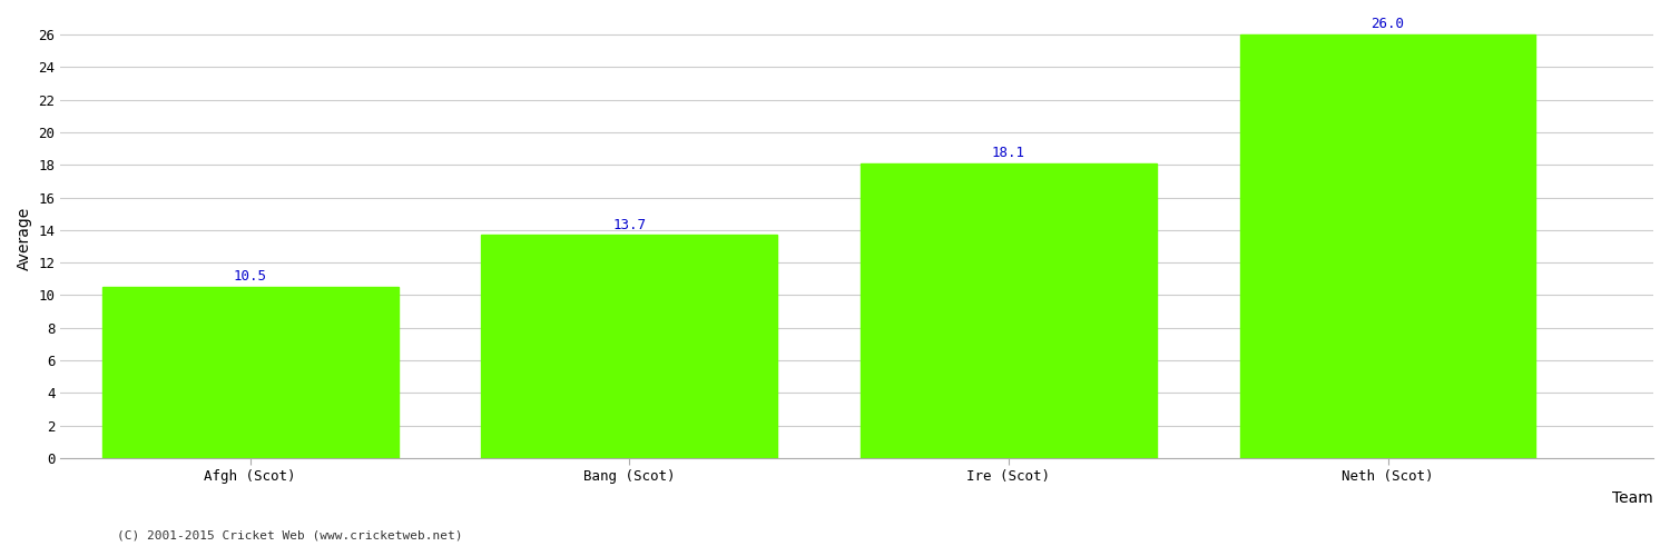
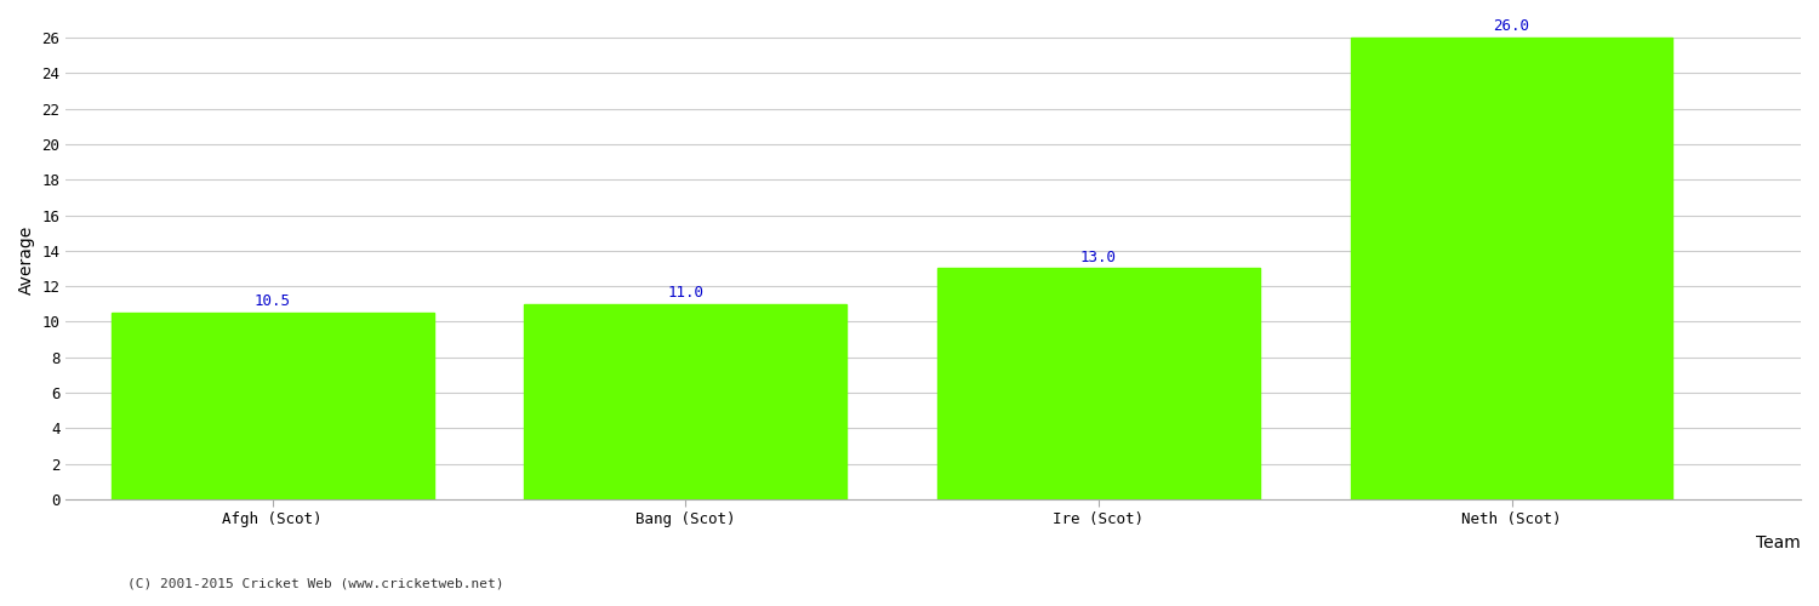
Bang (Scot): 13.7 -> 11.0
Ire (Scot): 18.1 -> 13.0
